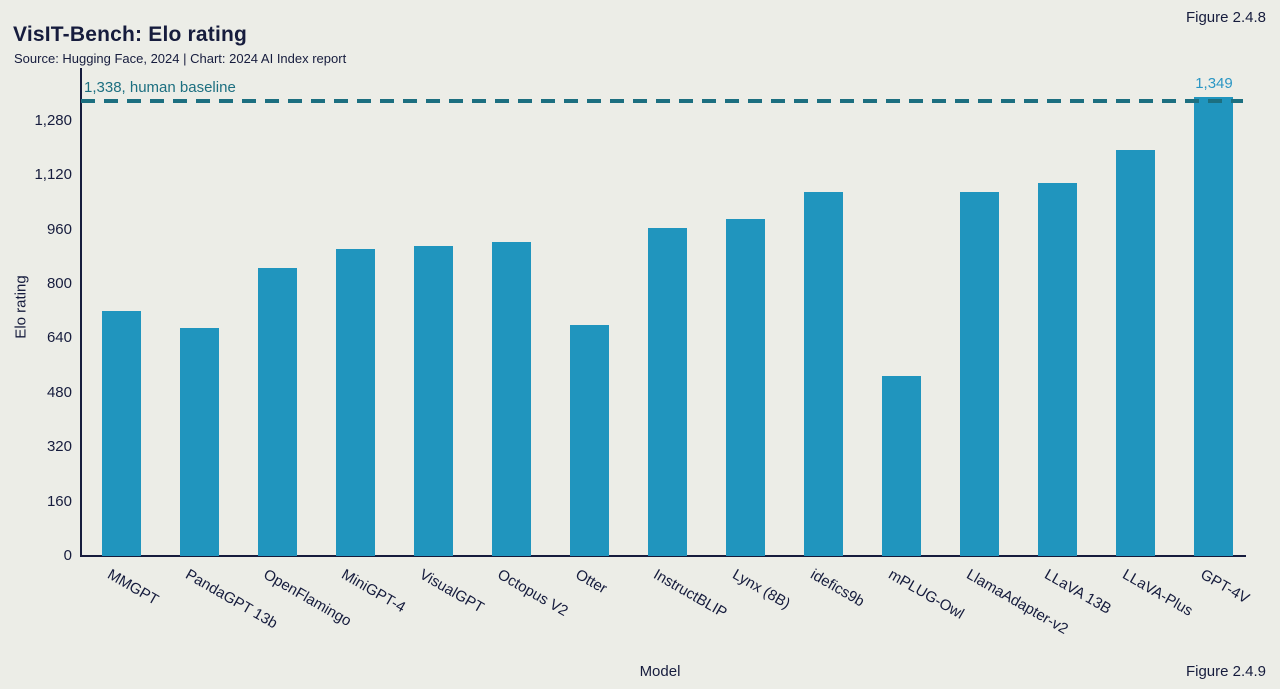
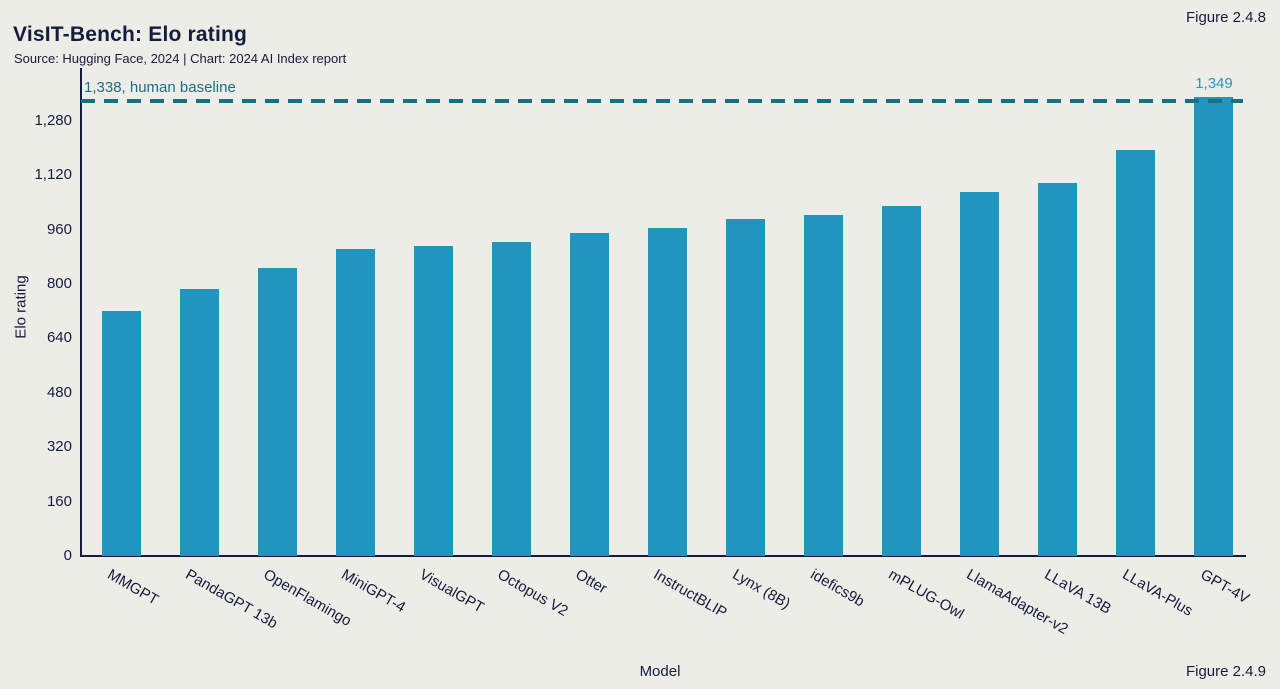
PandaGPT 13b: 670 -> 790
Otter: 680 -> 950
idefics9b: 1070 -> 1000
mPLUG-Owl: 530 -> 1030
